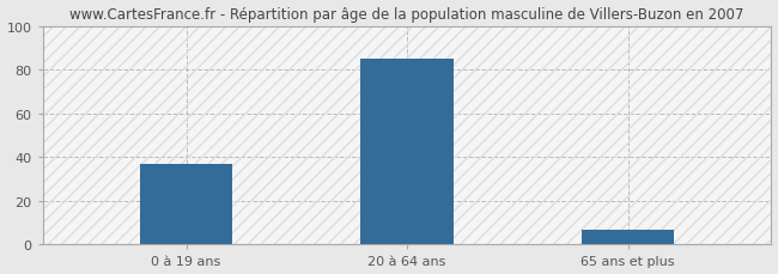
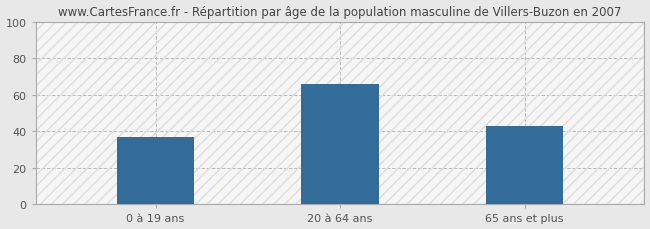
20 à 64 ans: 85 -> 66
65 ans et plus: 7 -> 43
